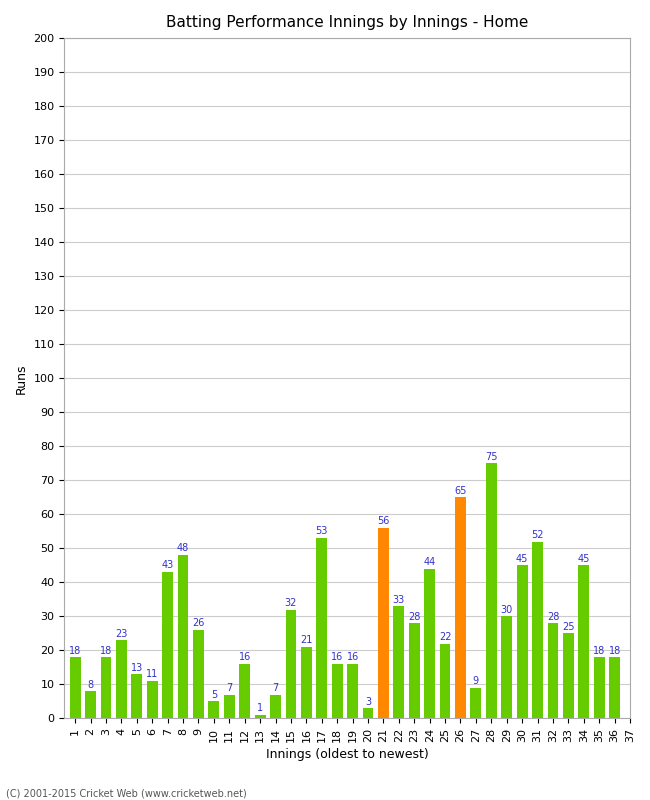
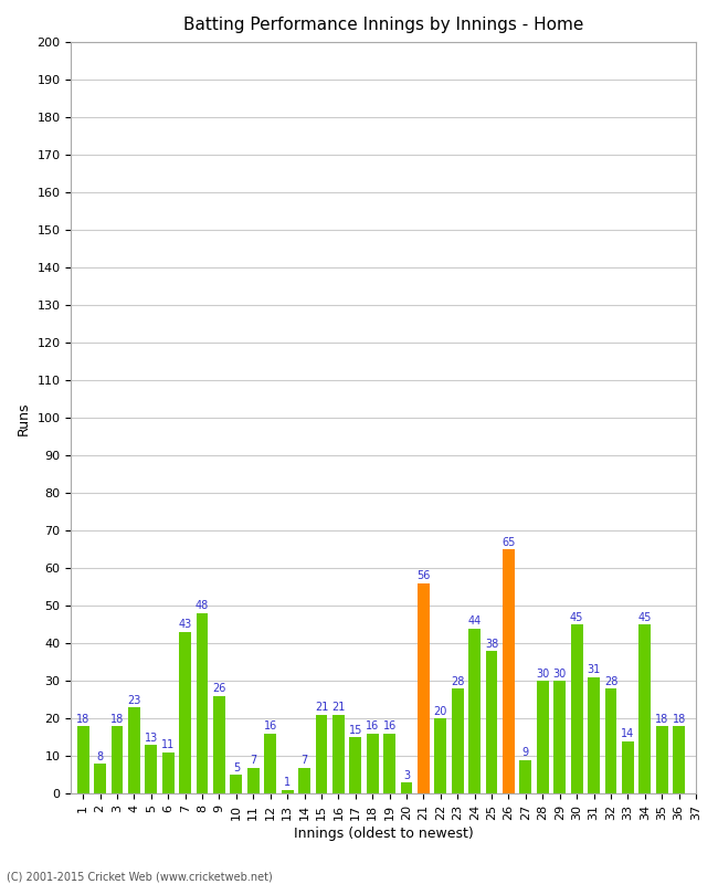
15: 32 -> 21
17: 53 -> 15
22: 33 -> 20
25: 22 -> 38
28: 75 -> 30
31: 52 -> 31
33: 25 -> 14
